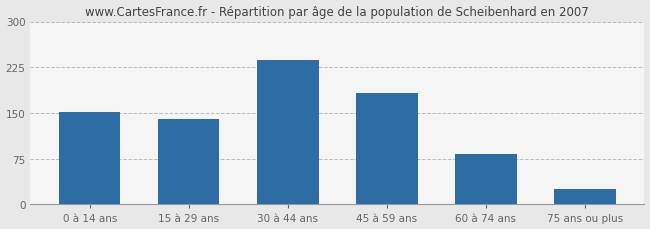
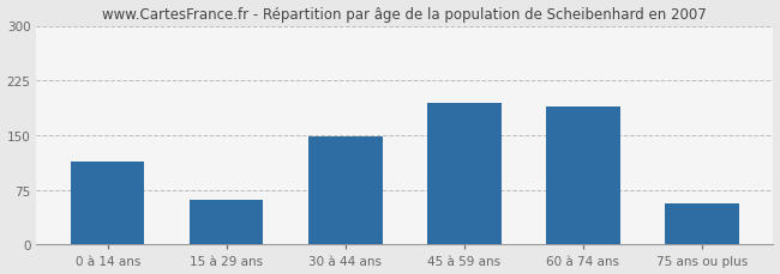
0 à 14 ans: 152 -> 114
15 à 29 ans: 140 -> 62
30 à 44 ans: 237 -> 148
45 à 59 ans: 182 -> 194
60 à 74 ans: 82 -> 190
75 ans ou plus: 25 -> 56
